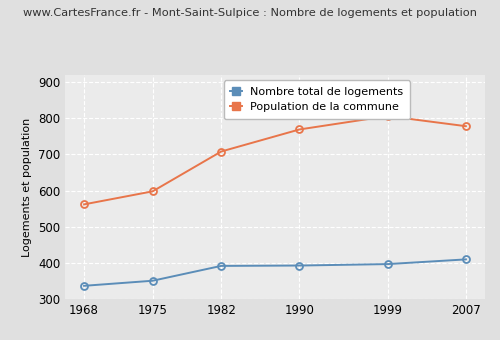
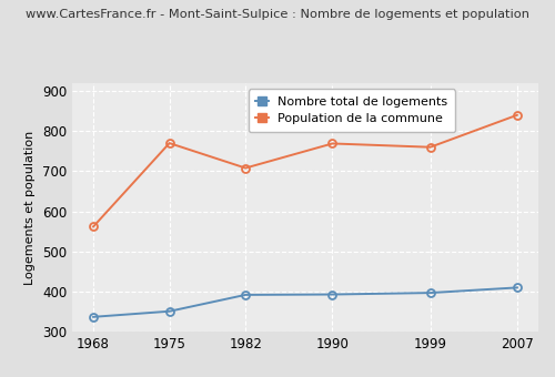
Population de la commune/1975: 598 -> 770
Population de la commune/1999: 806 -> 760
Population de la commune/2007: 778 -> 840
